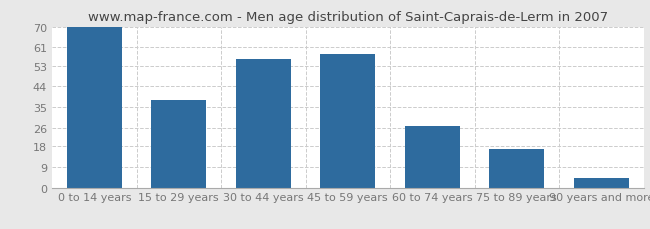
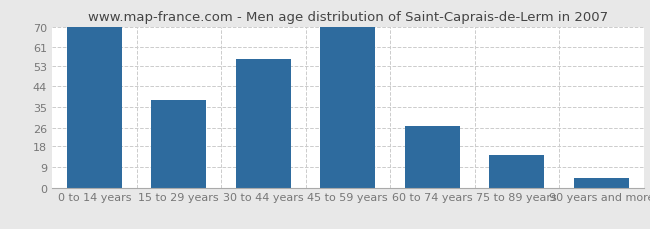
45 to 59 years: 58 -> 70
75 to 89 years: 17 -> 14
